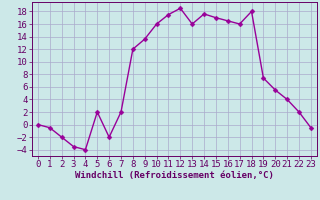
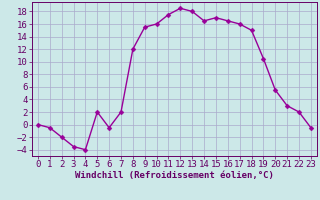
6: -2.0 -> -0.5
9: 13.6 -> 15.5
13: 16.0 -> 18.0
14: 17.6 -> 16.5
18: 18.0 -> 15.0
19: 7.4 -> 10.5
21: 4.0 -> 3.0
